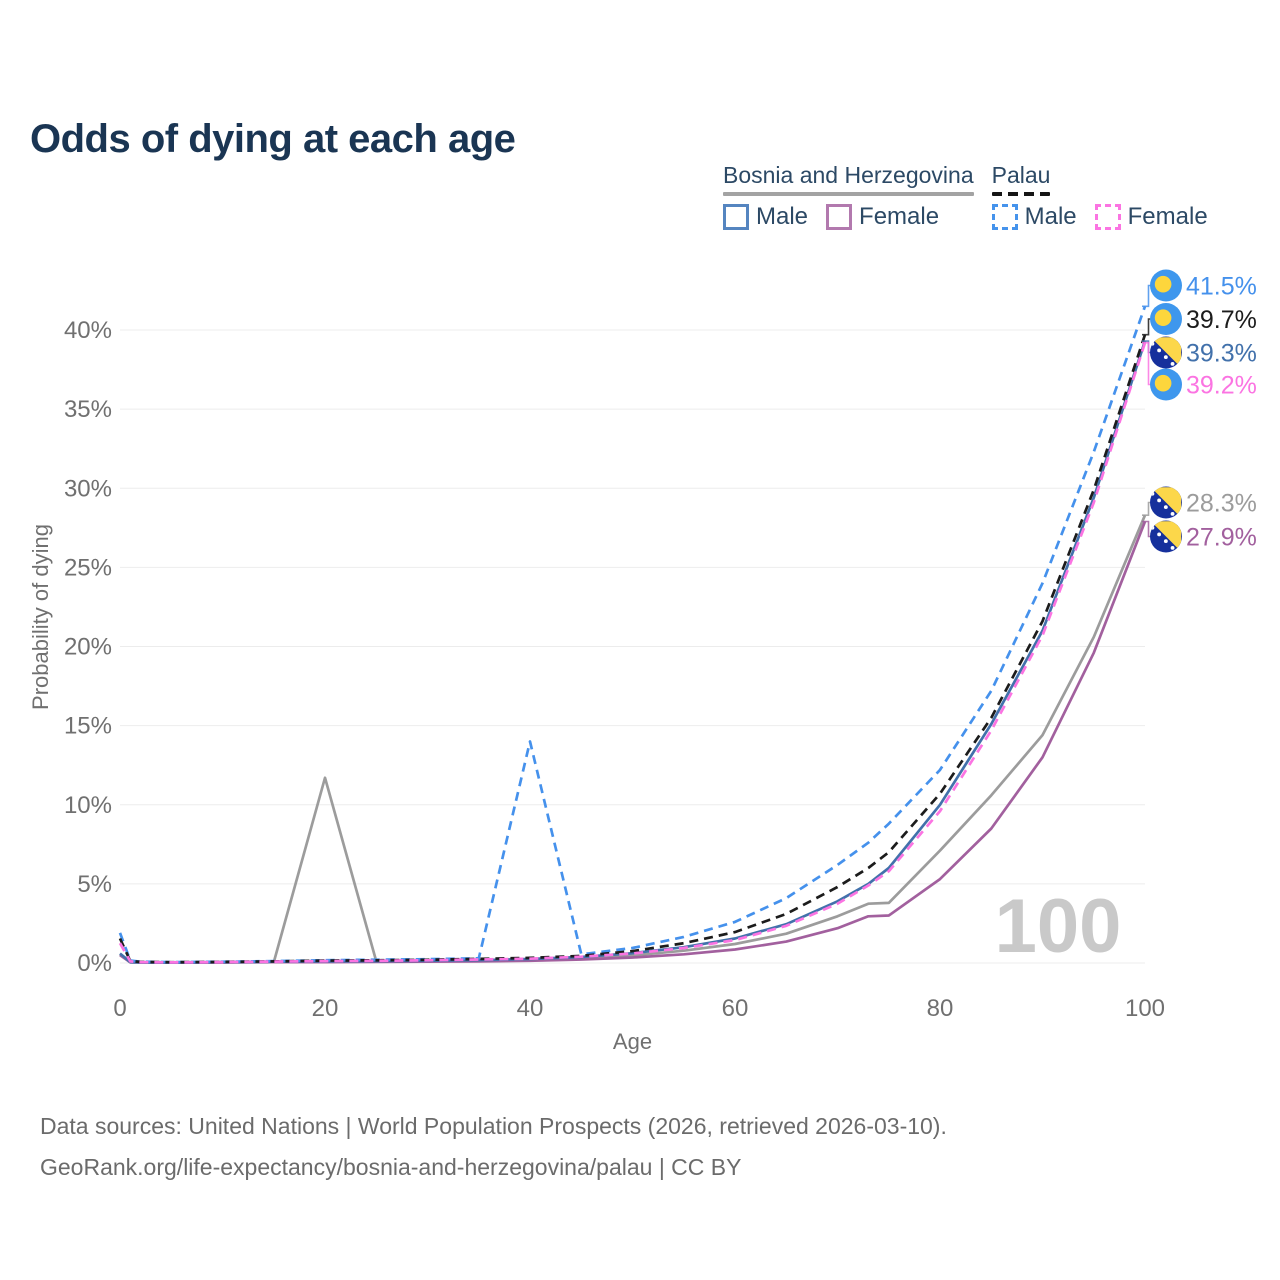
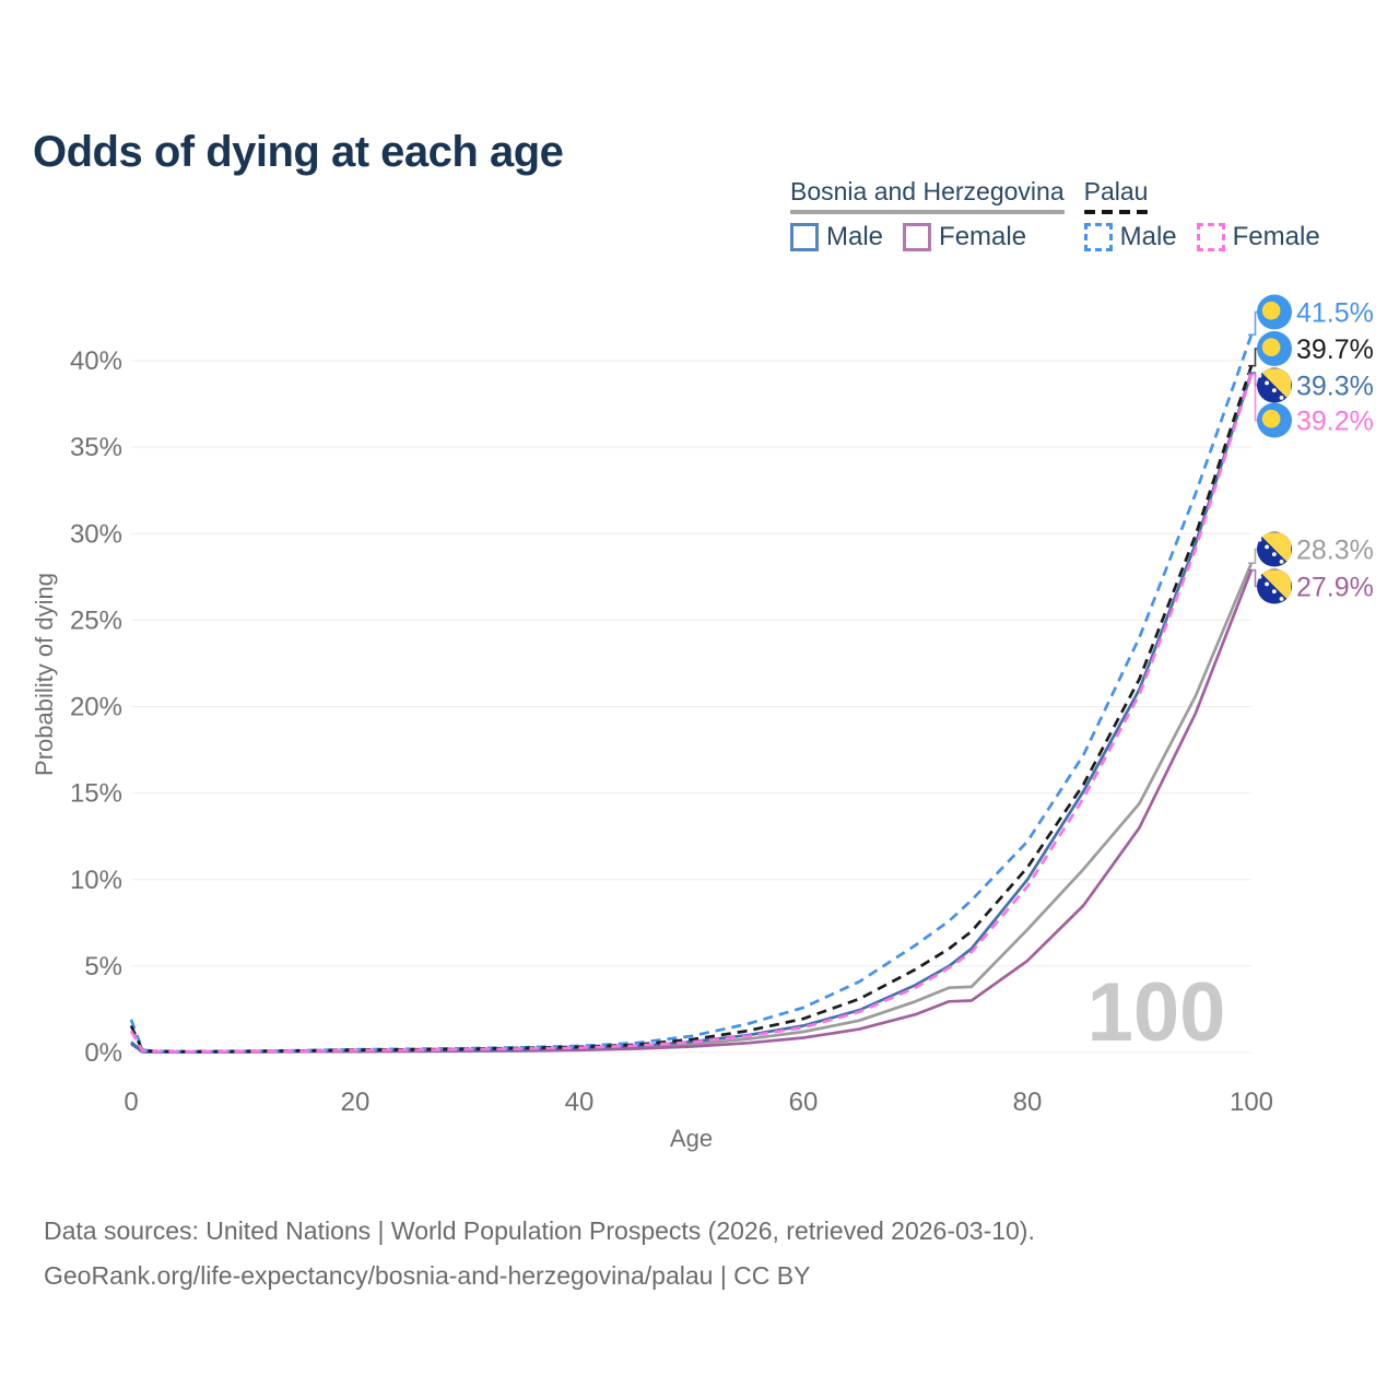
Bosnia and Herzegovina/20: 11.7% -> 0.1%
Palau Male/40: 14.0% -> 0.4%
